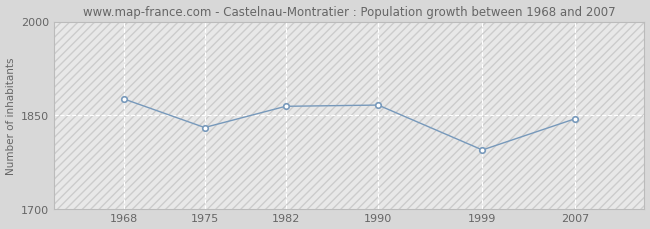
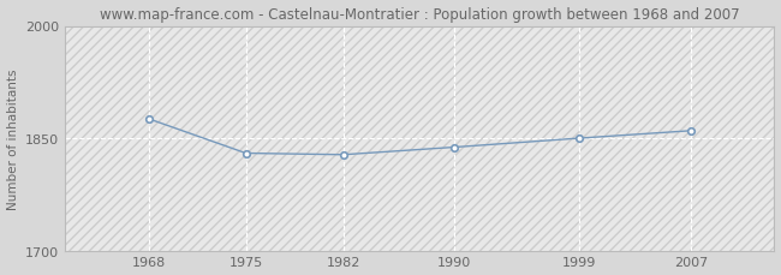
1982: 1864 -> 1828
1990: 1866 -> 1838
1999: 1794 -> 1850
2007: 1844 -> 1860
